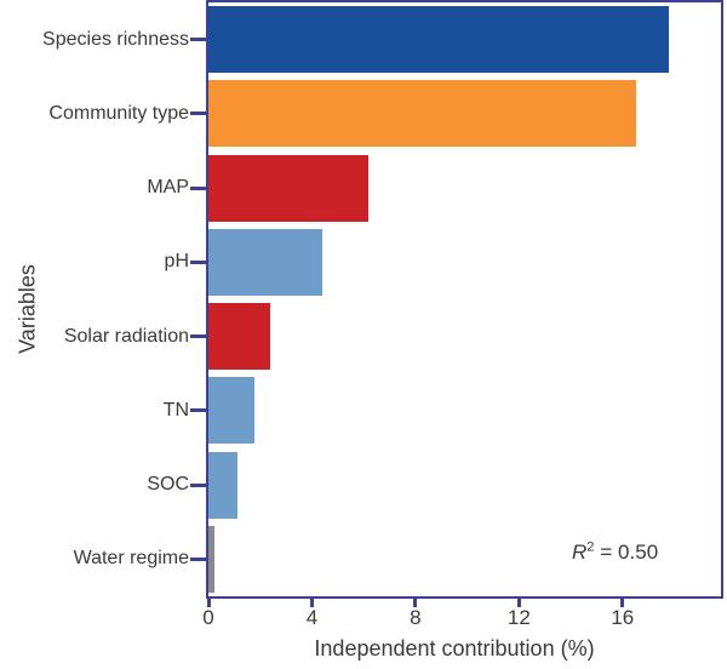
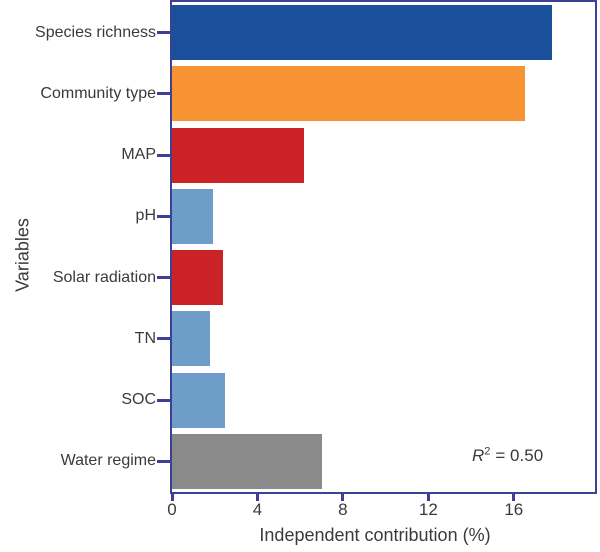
pH: 4.4 -> 1.9
SOC: 1.1 -> 2.5
Water regime: 0.2 -> 7.0
